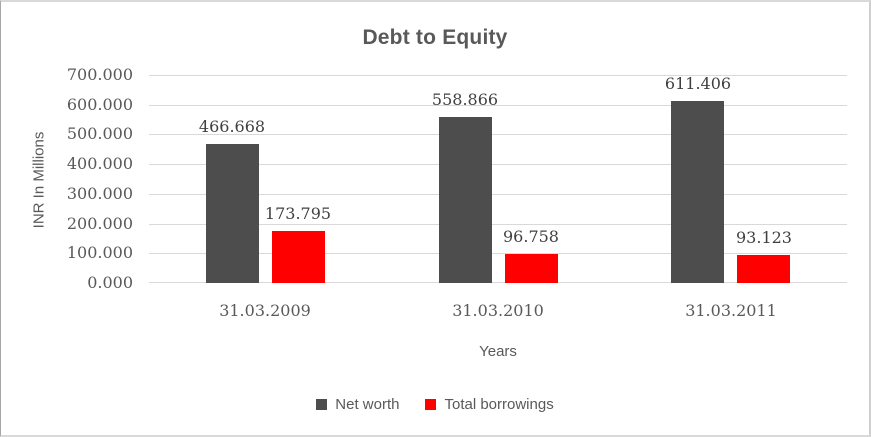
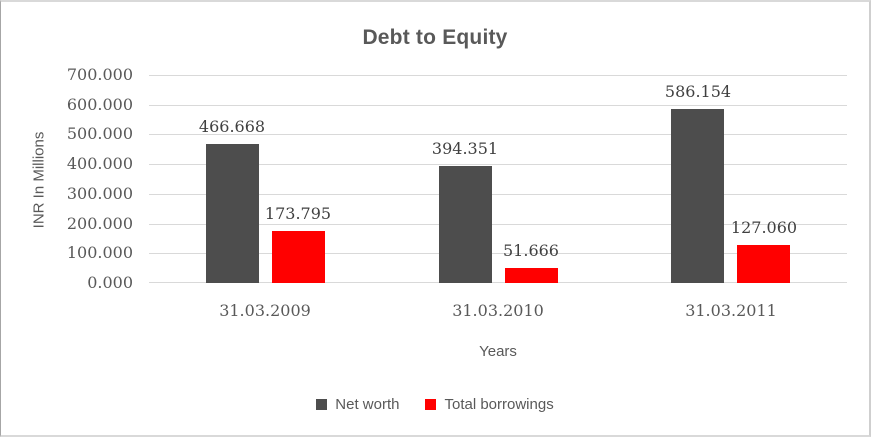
Net worth/31.03.2010: 558.866 -> 394.351
Total borrowings/31.03.2010: 96.758 -> 51.666
Net worth/31.03.2011: 611.406 -> 586.154
Total borrowings/31.03.2011: 93.123 -> 127.060
